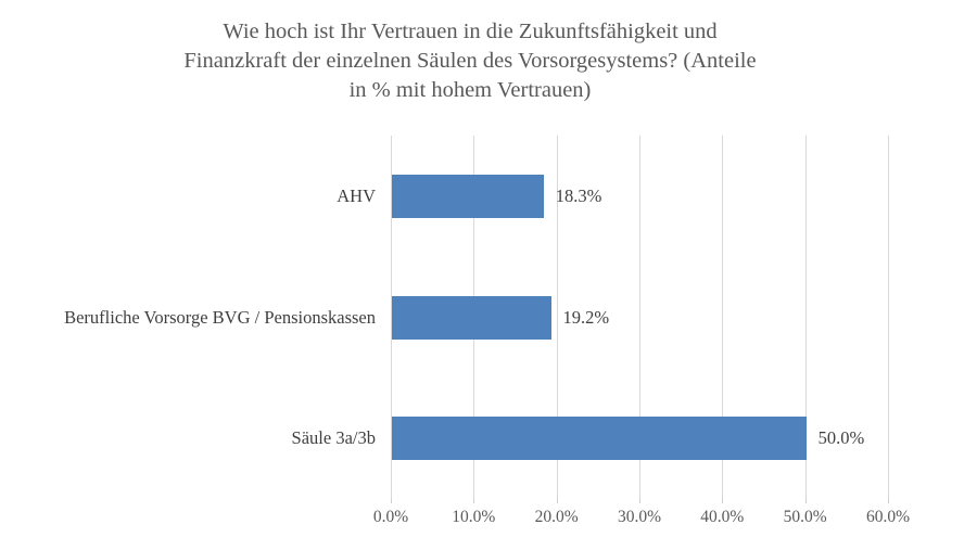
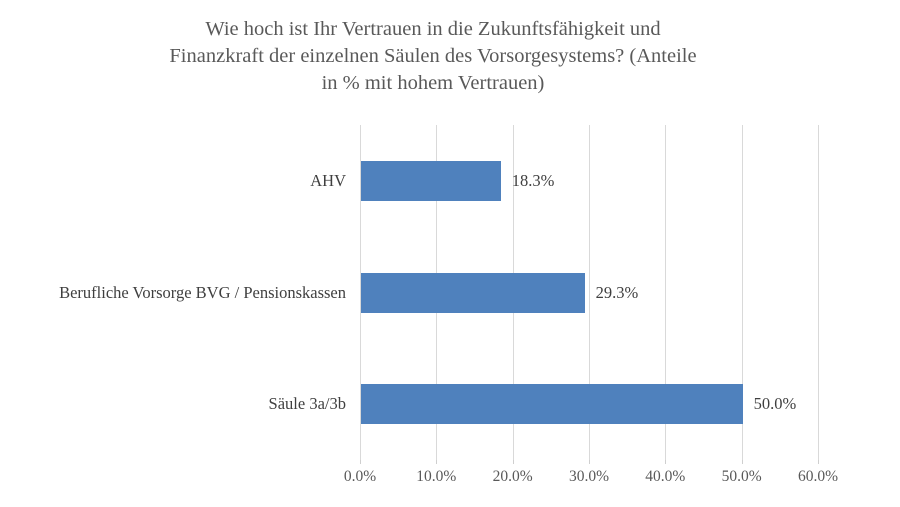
Berufliche Vorsorge BVG / Pensionskassen: 19.2% -> 29.3%
